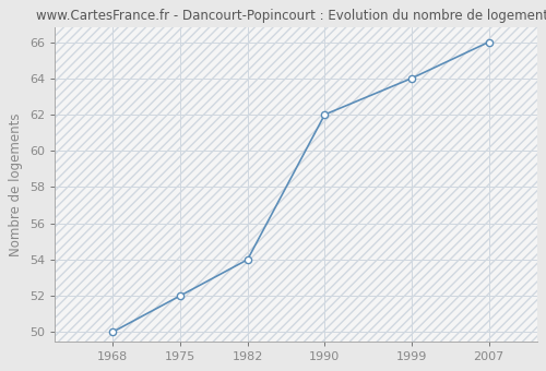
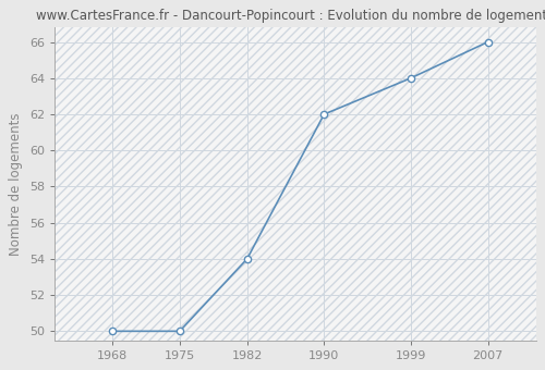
1975: 52 -> 50
